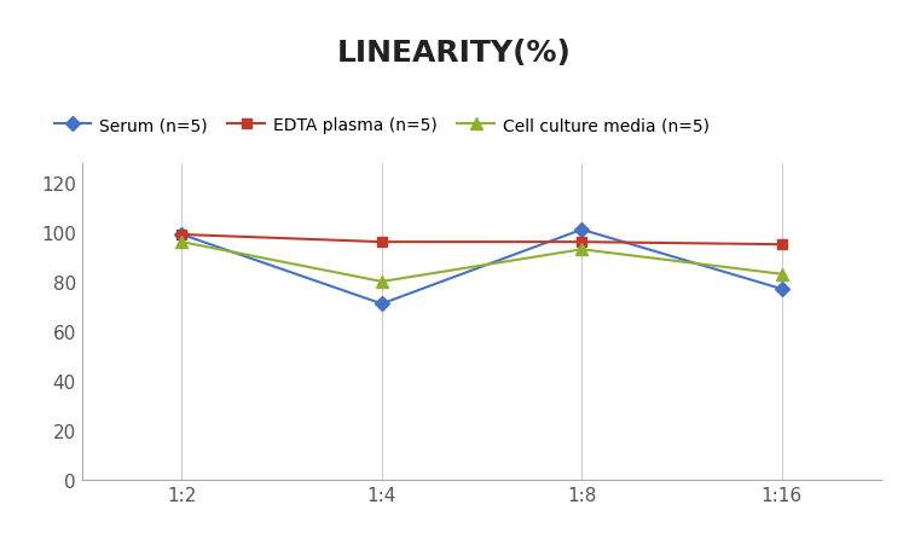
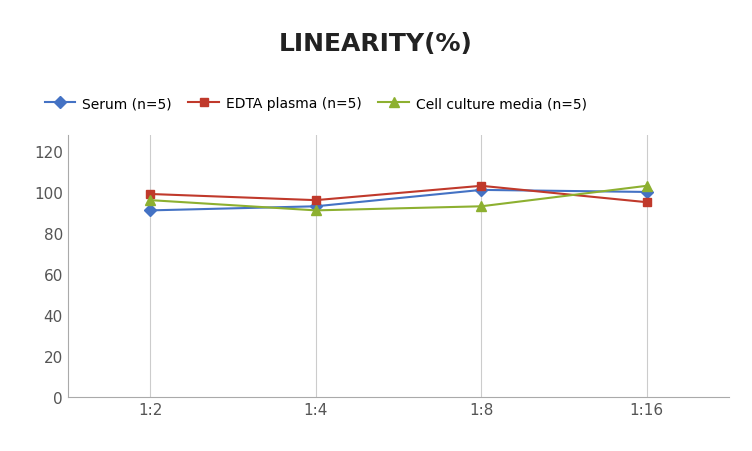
Serum (n=5)/1:2: 99 -> 91
Serum (n=5)/1:4: 71 -> 93
Cell culture media (n=5)/1:4: 80 -> 91
EDTA plasma (n=5)/1:8: 96 -> 103
Serum (n=5)/1:16: 77 -> 100
Cell culture media (n=5)/1:16: 83 -> 103
